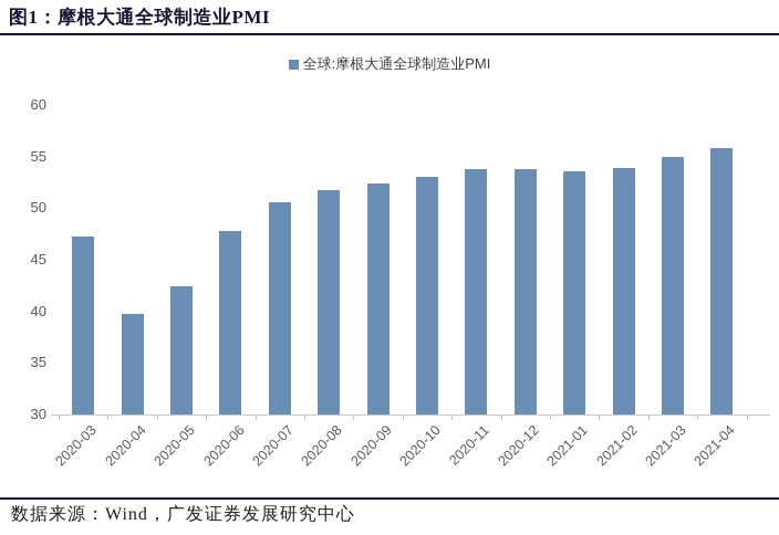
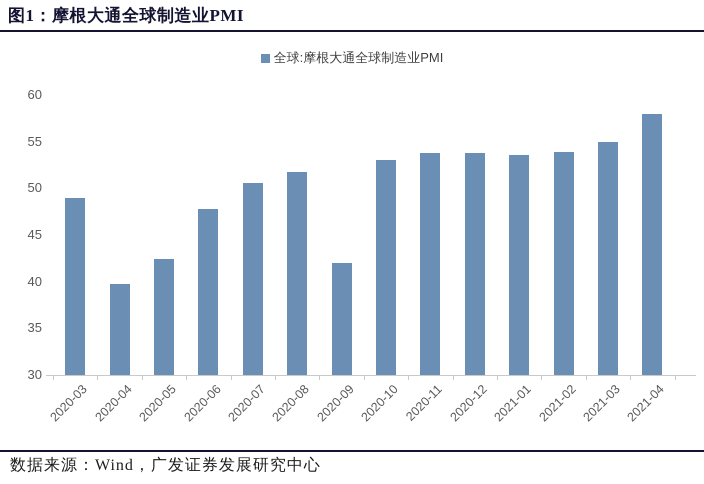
2020-03: 47 -> 49
2020-09: 52 -> 42
2021-04: 56 -> 58
